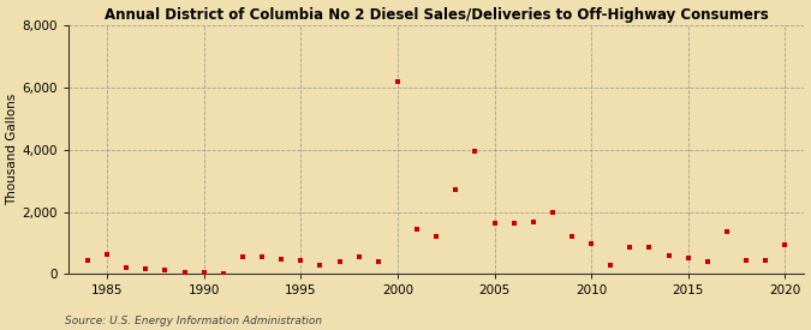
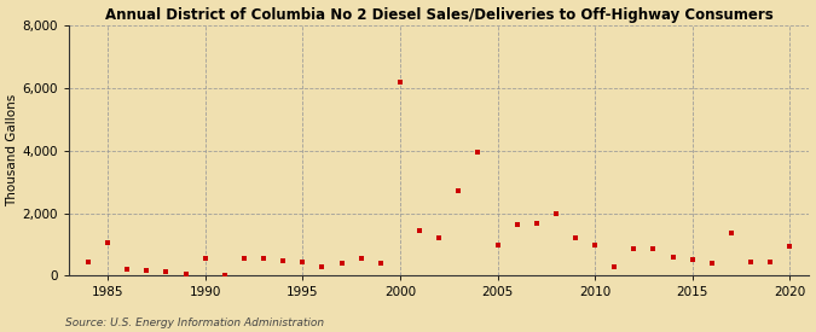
1985: 620 -> 1,050
1990: 60 -> 550
2005: 1,620 -> 1,000
